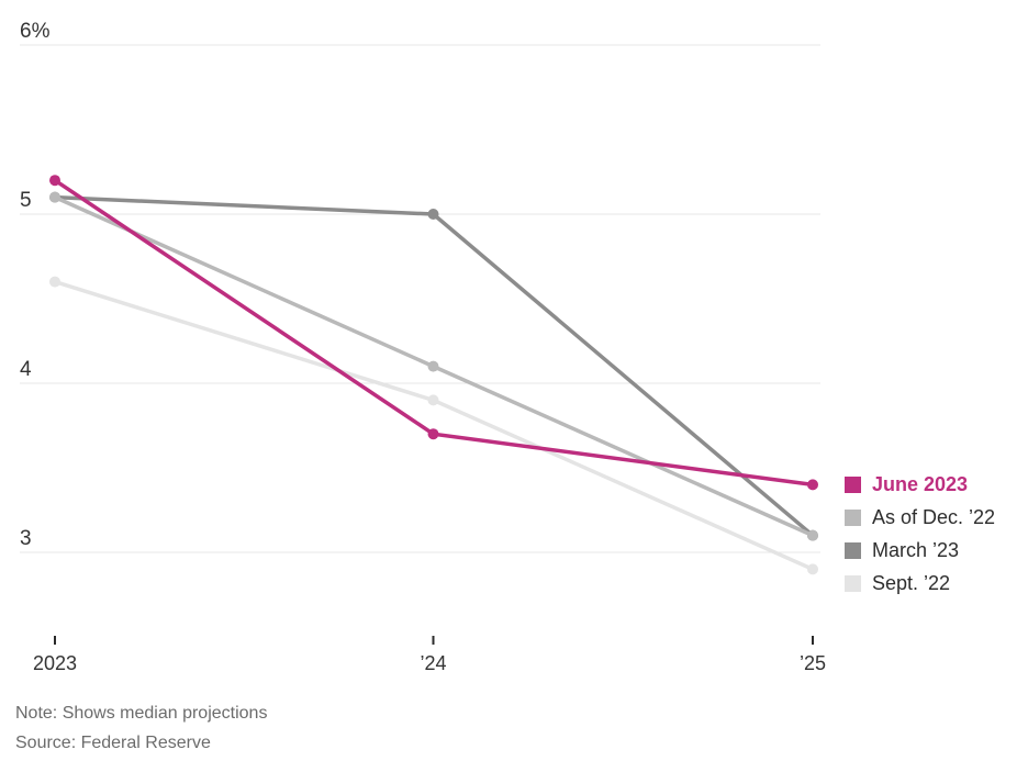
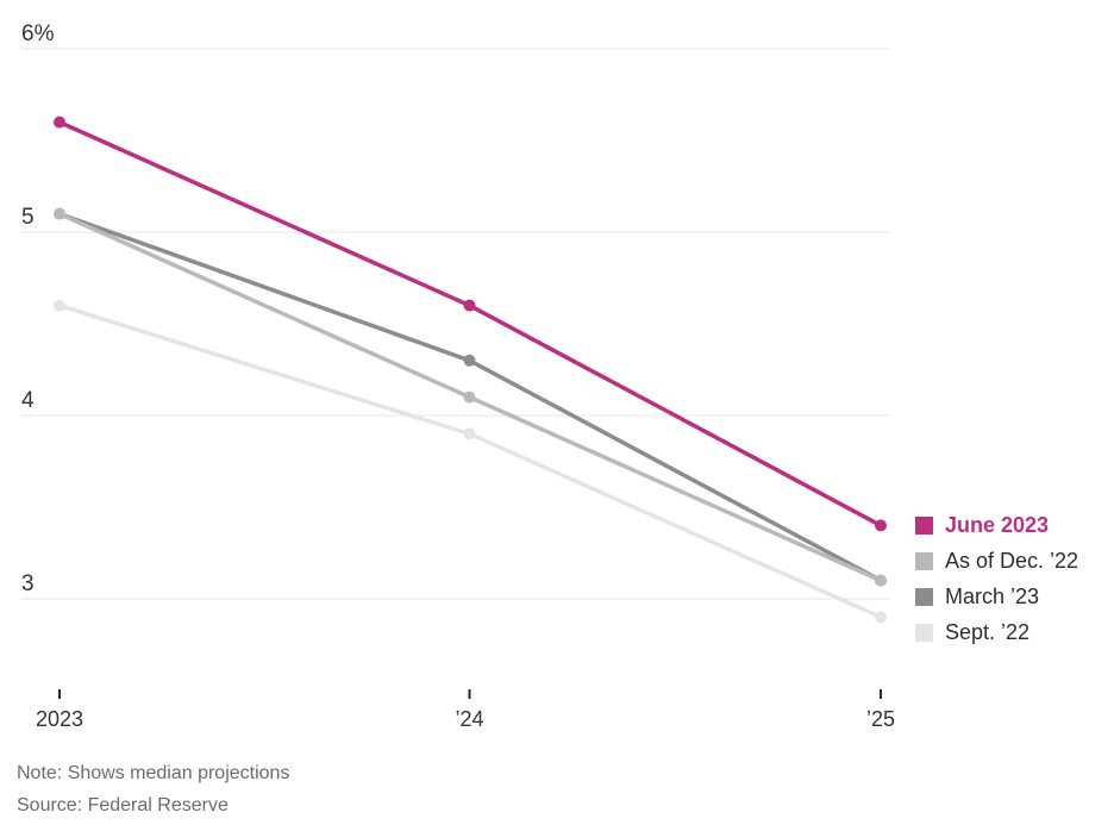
June 2023/2023: 5.2% -> 5.6%
June 2023/’24: 3.7% -> 4.6%
March ’23/’24: 5.0% -> 4.3%
